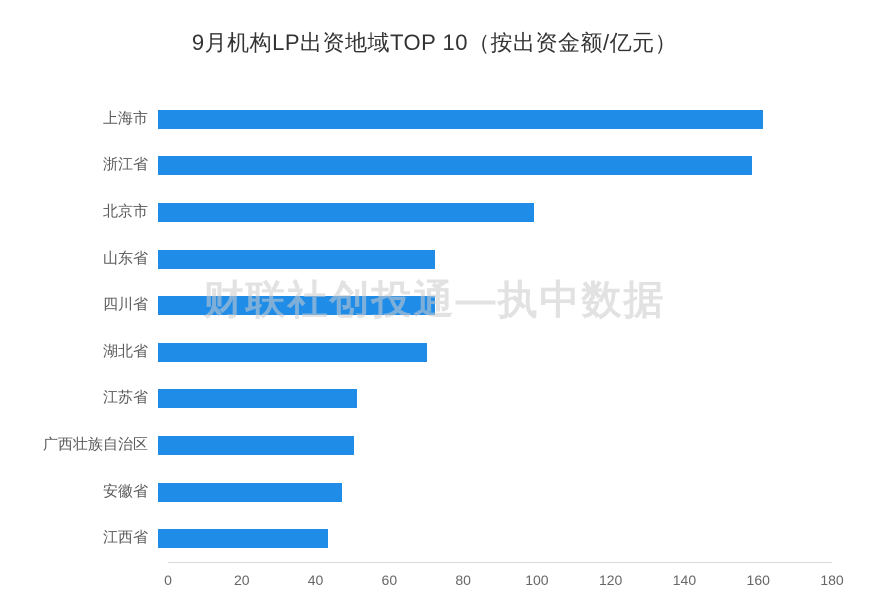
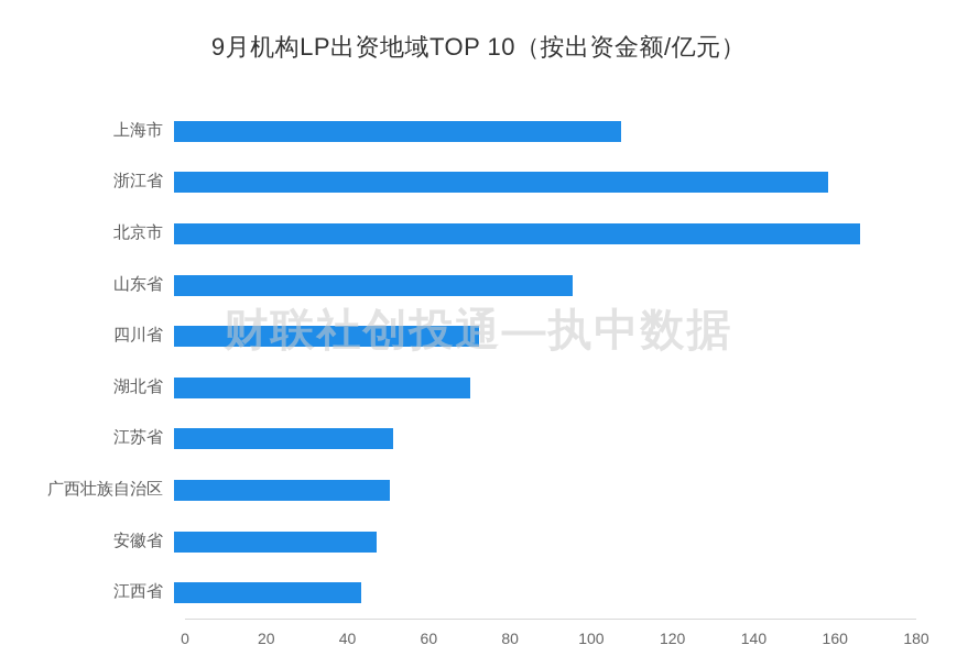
上海市: 164 -> 110
北京市: 102 -> 169
山东省: 75 -> 98
